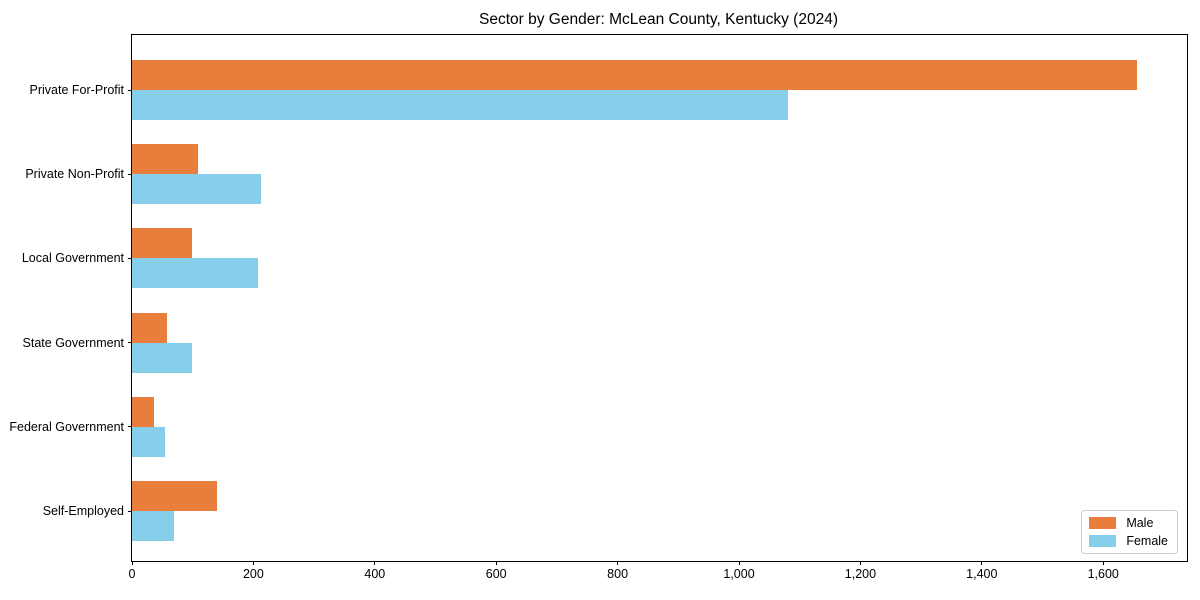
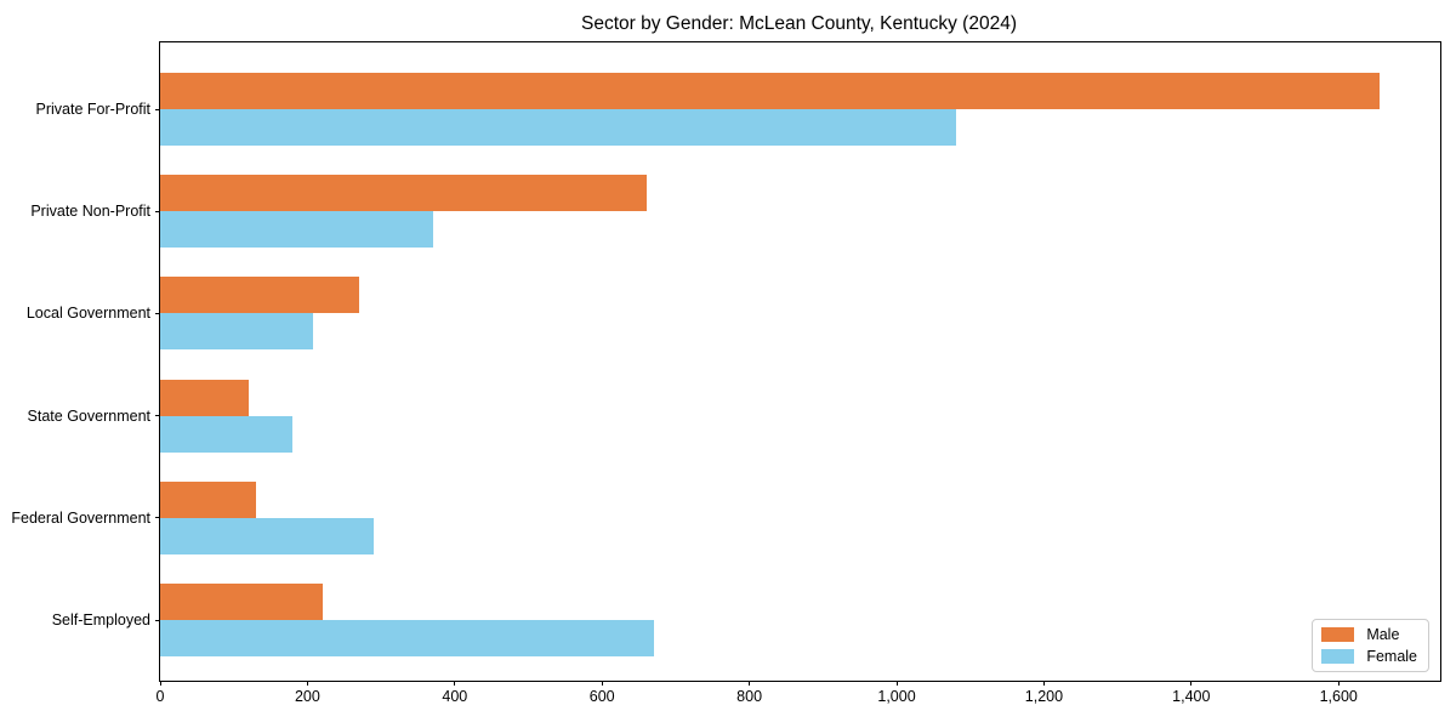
Male/Private Non-Profit: 110 -> 660
Female/Private Non-Profit: 210 -> 370
Male/Local Government: 100 -> 270
Male/State Government: 60 -> 120
Female/State Government: 100 -> 180
Male/Federal Government: 40 -> 130
Female/Federal Government: 50 -> 290
Male/Self-Employed: 140 -> 220
Female/Self-Employed: 70 -> 670
